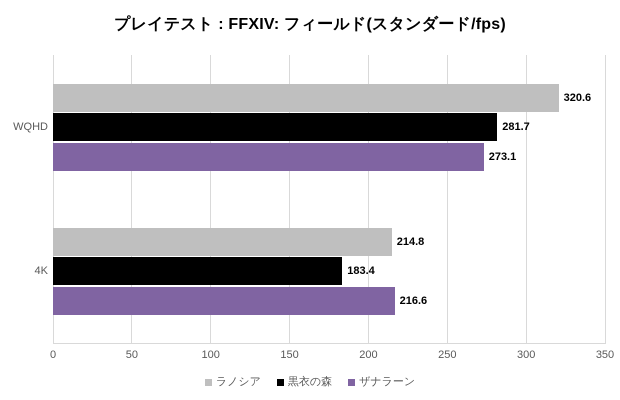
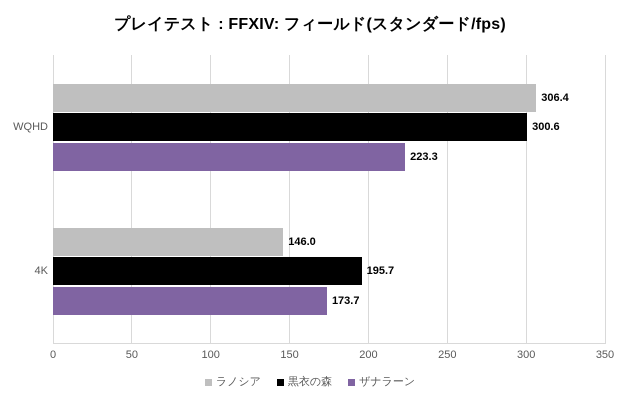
ラノシア/WQHD: 320.6 -> 306.4
黒衣の森/WQHD: 281.7 -> 300.6
ザナラーン/WQHD: 273.1 -> 223.3
ラノシア/4K: 214.8 -> 146.0
黒衣の森/4K: 183.4 -> 195.7
ザナラーン/4K: 216.6 -> 173.7
